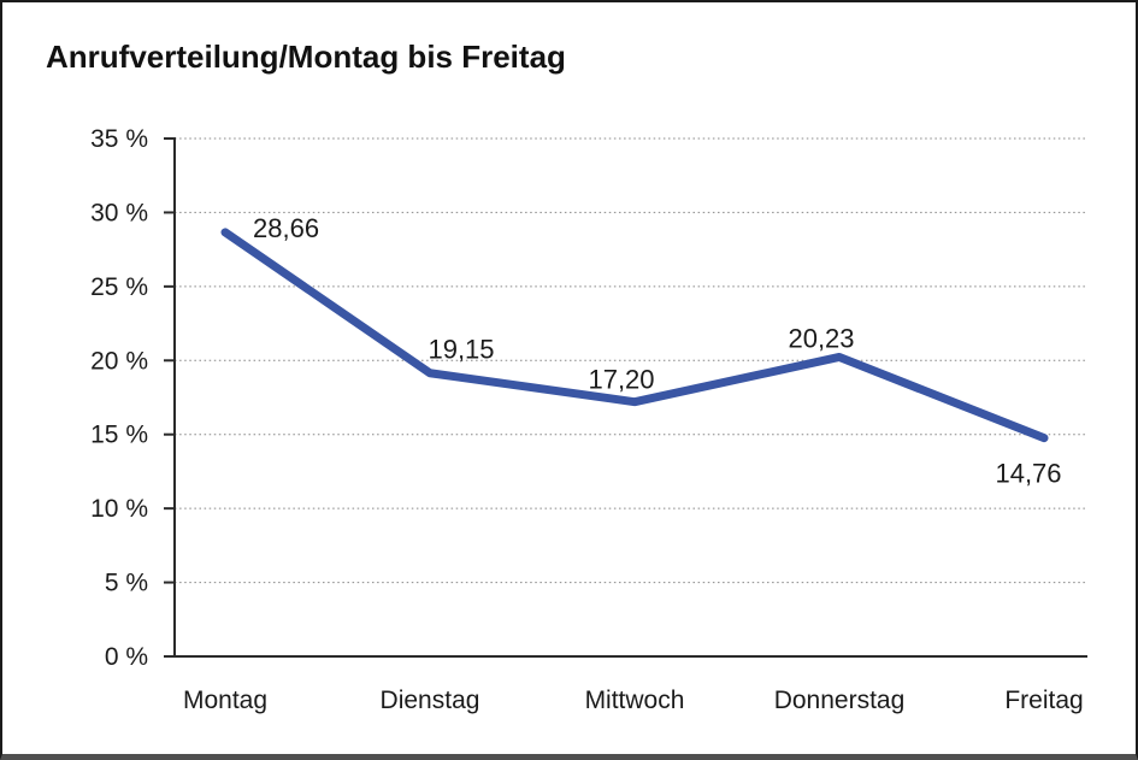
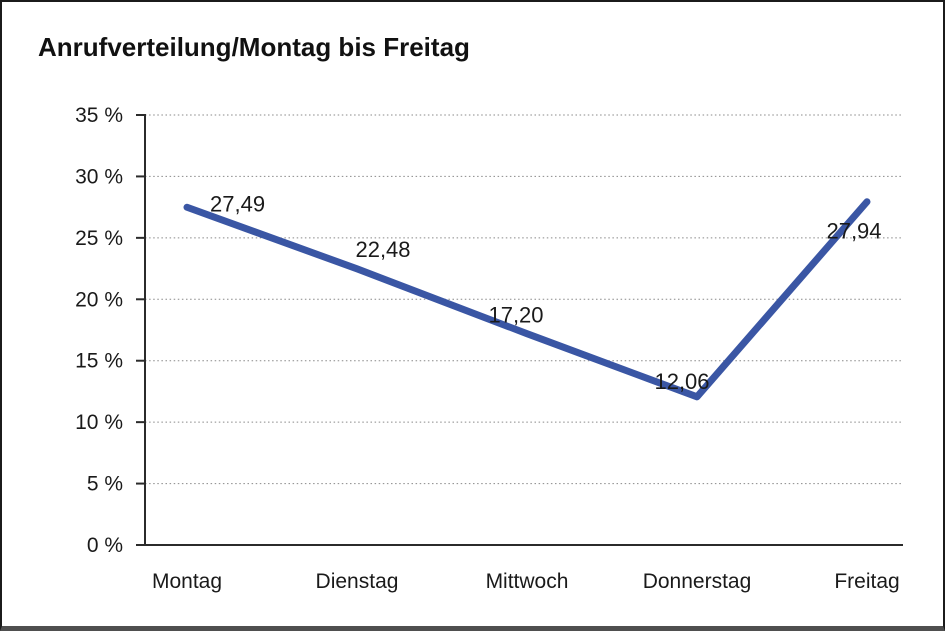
Montag: 28,66 -> 27,49
Dienstag: 19,15 -> 22,48
Donnerstag: 20,23 -> 12,06
Freitag: 14,76 -> 27,94
